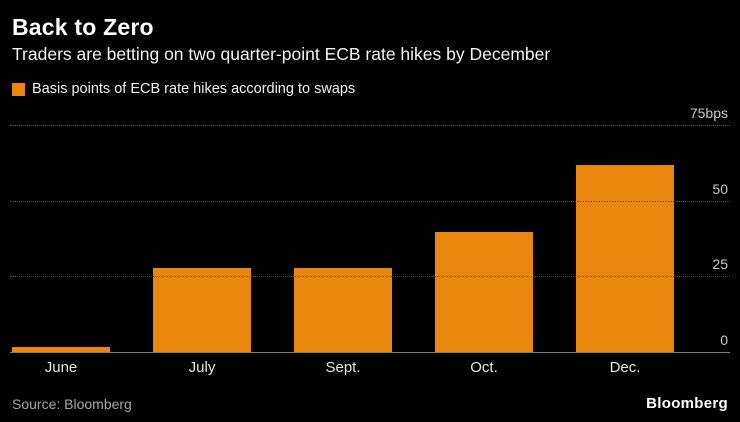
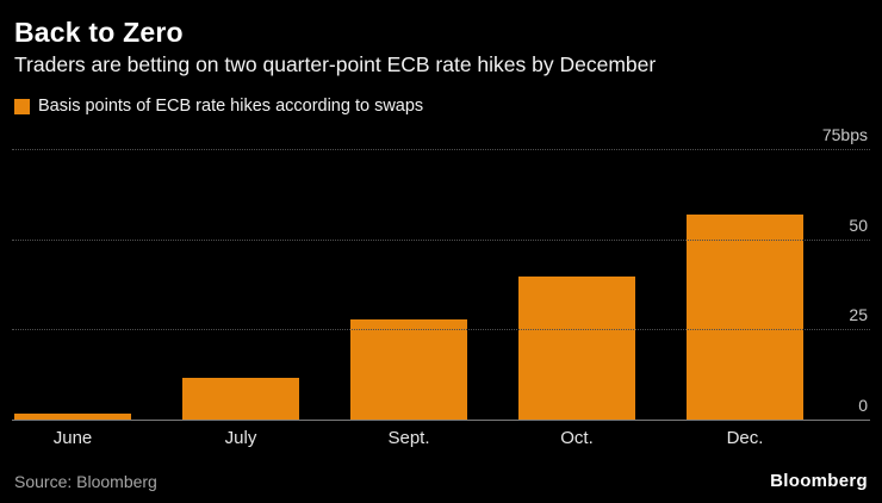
July: 28 -> 12
Dec.: 62 -> 57
